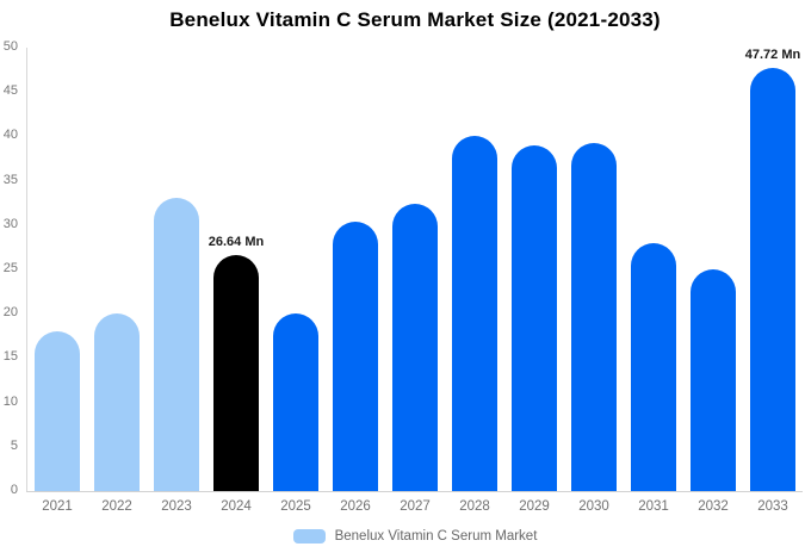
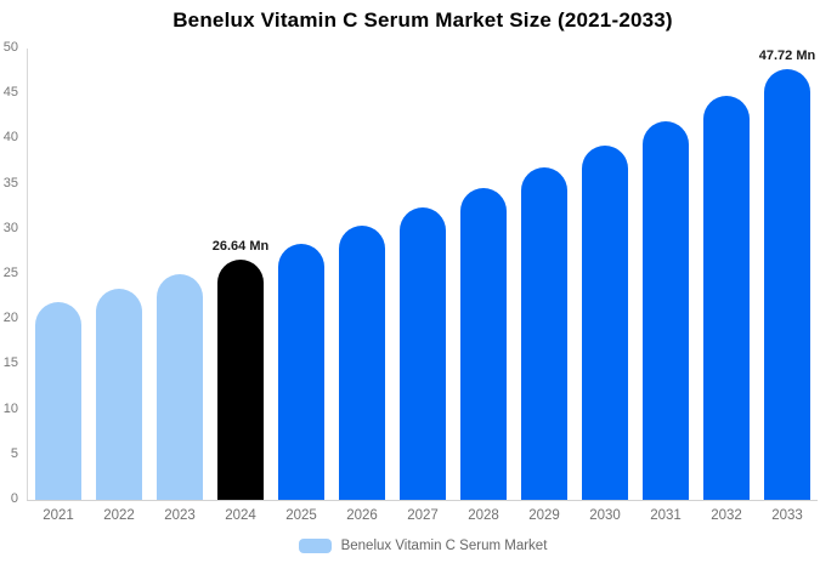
2021: 18 -> 22
2022: 20 -> 23
2023: 33 -> 25
2025: 20 -> 28
2028: 40 -> 35
2029: 39 -> 37
2031: 28 -> 42
2032: 25 -> 45
